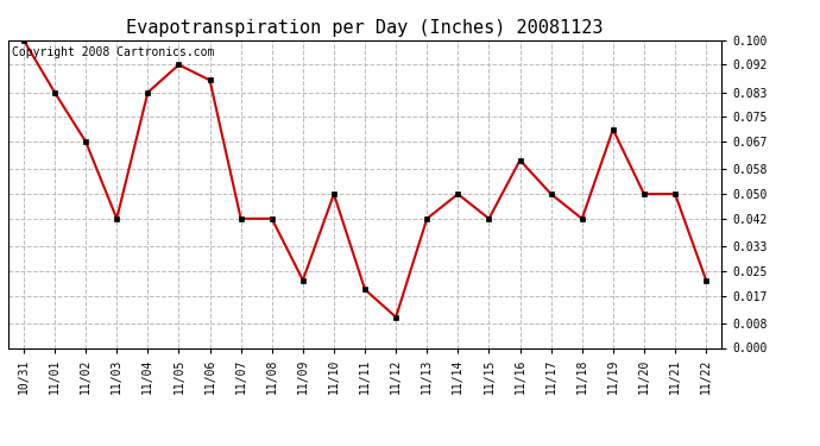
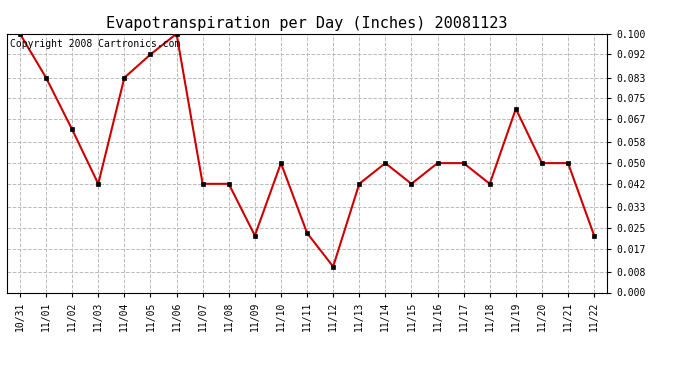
11/02: 0.067 -> 0.063
11/06: 0.087 -> 0.100
11/11: 0.019 -> 0.023
11/16: 0.061 -> 0.050
